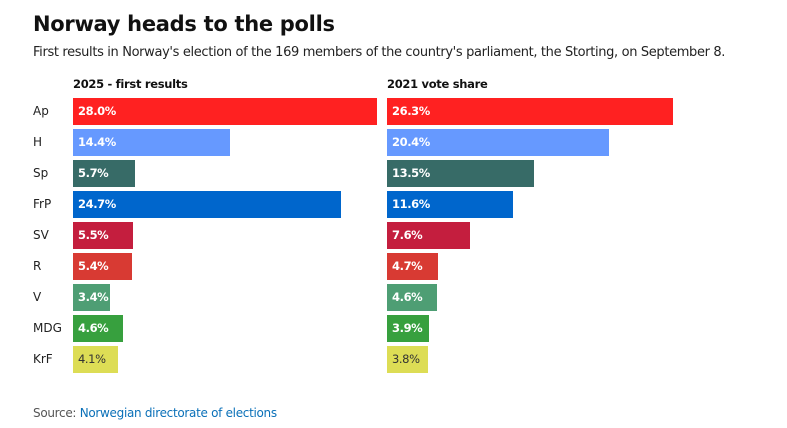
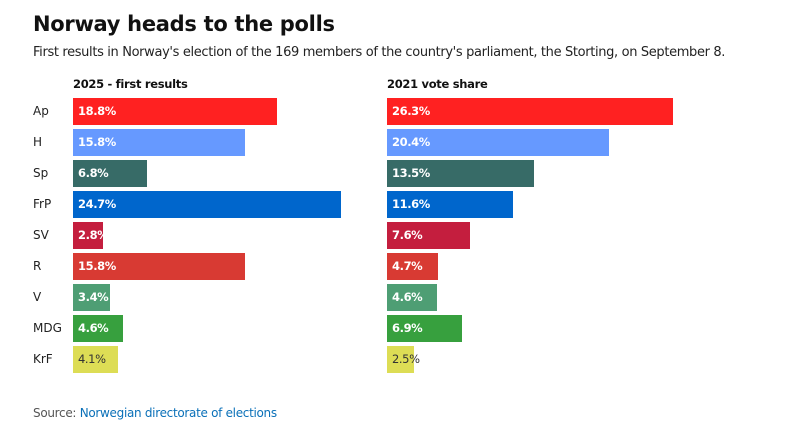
2025 - first results/Ap: 28.0% -> 18.8%
2025 - first results/H: 14.4% -> 15.8%
2025 - first results/Sp: 5.7% -> 6.8%
2025 - first results/SV: 5.5% -> 2.8%
2025 - first results/R: 5.4% -> 15.8%
2021 vote share/MDG: 3.9% -> 6.9%
2021 vote share/KrF: 3.8% -> 2.5%
